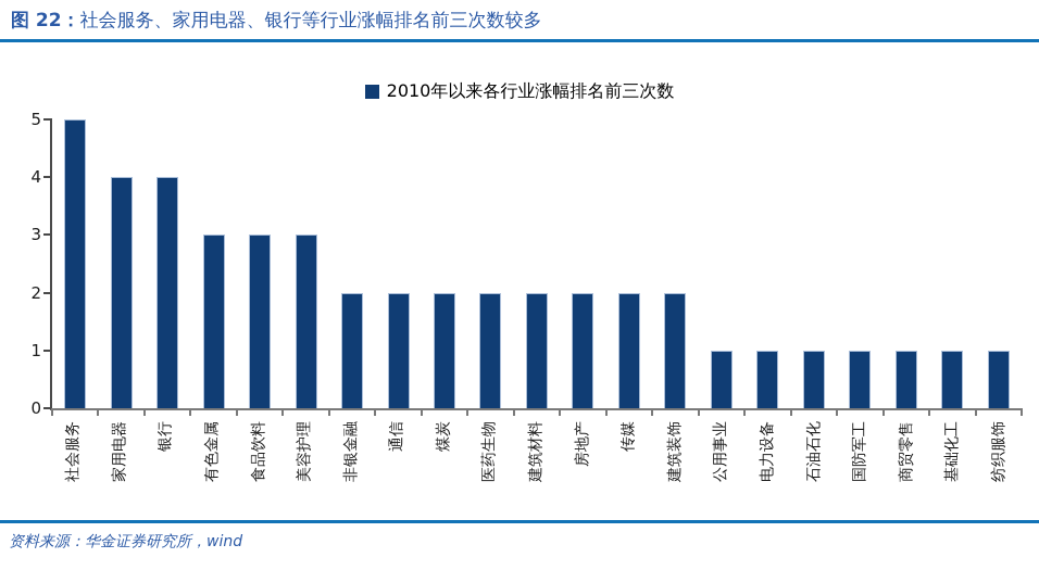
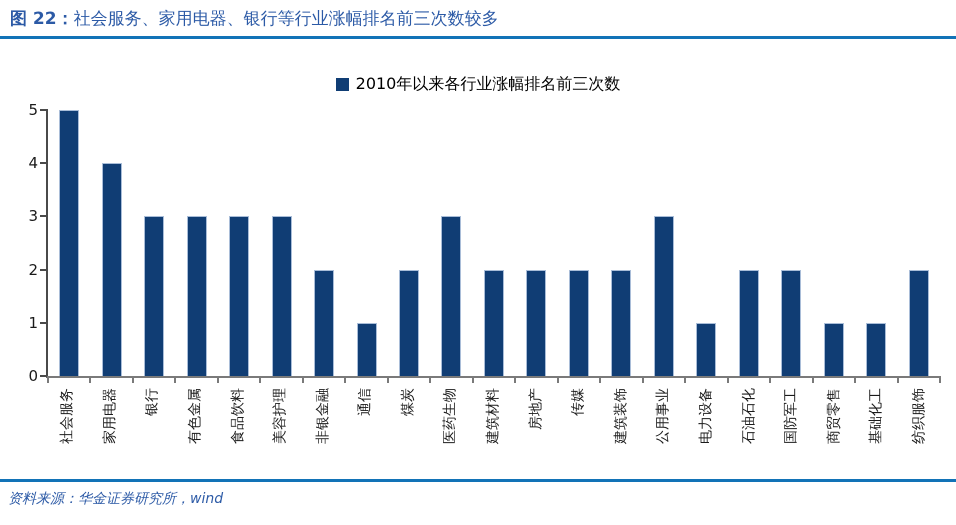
银行: 4 -> 3
通信: 2 -> 1
医药生物: 2 -> 3
公用事业: 1 -> 3
石油石化: 1 -> 2
国防军工: 1 -> 2
纺织服饰: 1 -> 2
